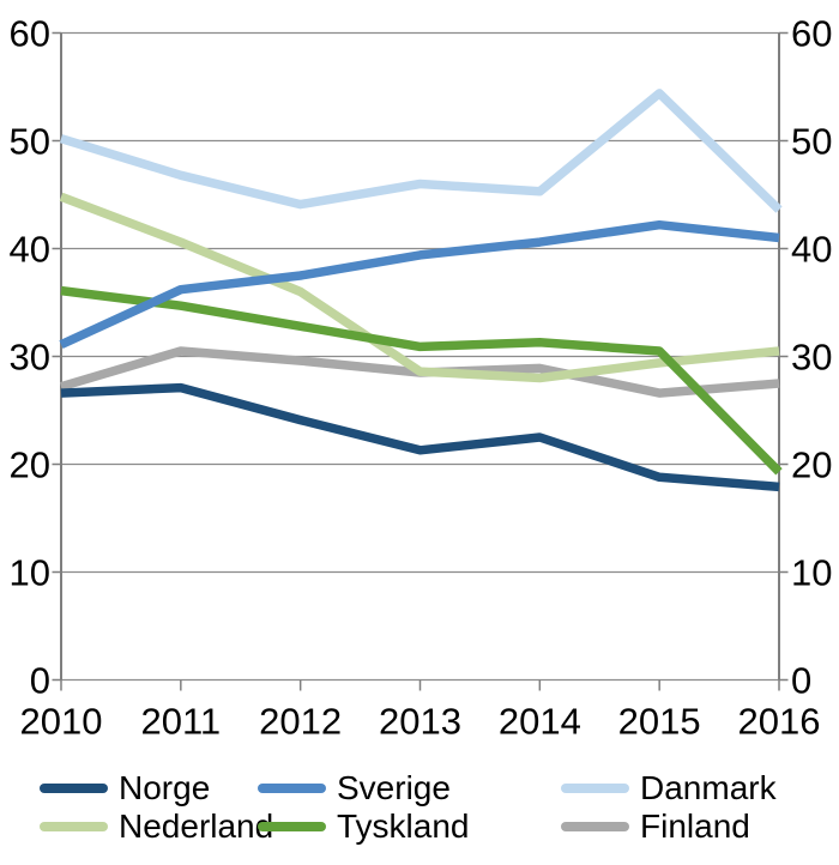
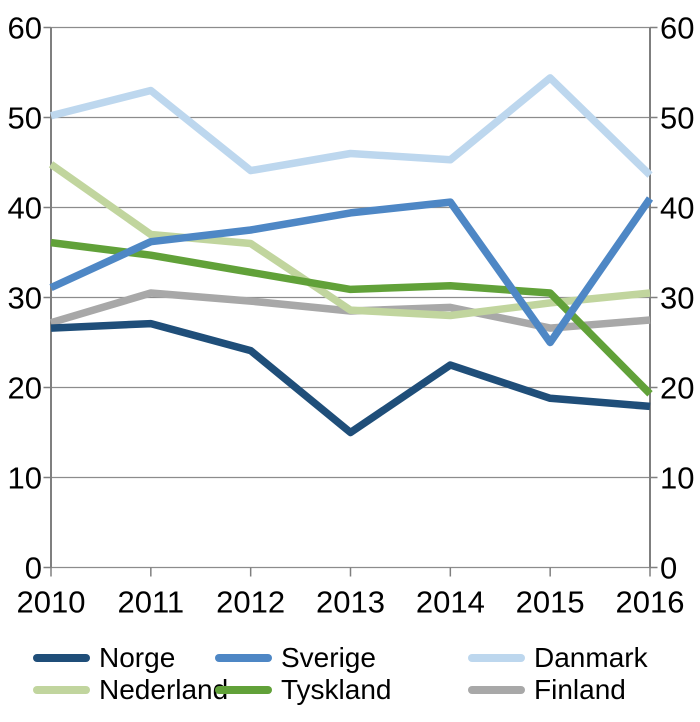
Danmark/2011: 47 -> 53
Nederland/2011: 41 -> 37
Norge/2013: 21 -> 15
Sverige/2015: 42 -> 25
